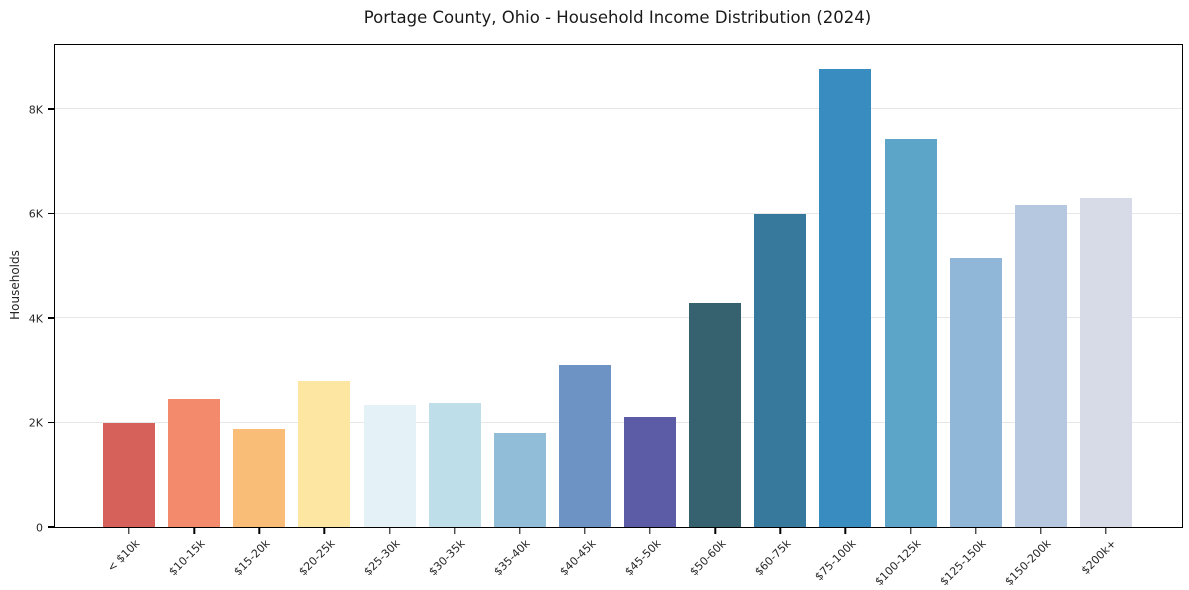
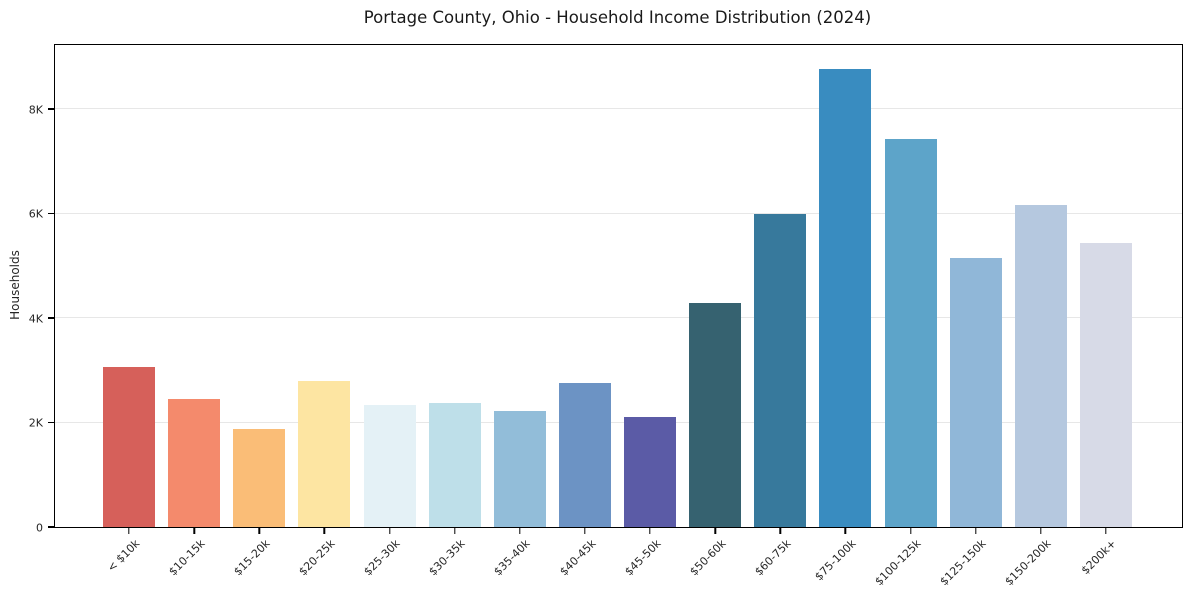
< $10k: 2.0K -> 3.1K
$35-40k: 1.8K -> 2.2K
$40-45k: 3.1K -> 2.8K
$200k+: 6.3K -> 5.4K
